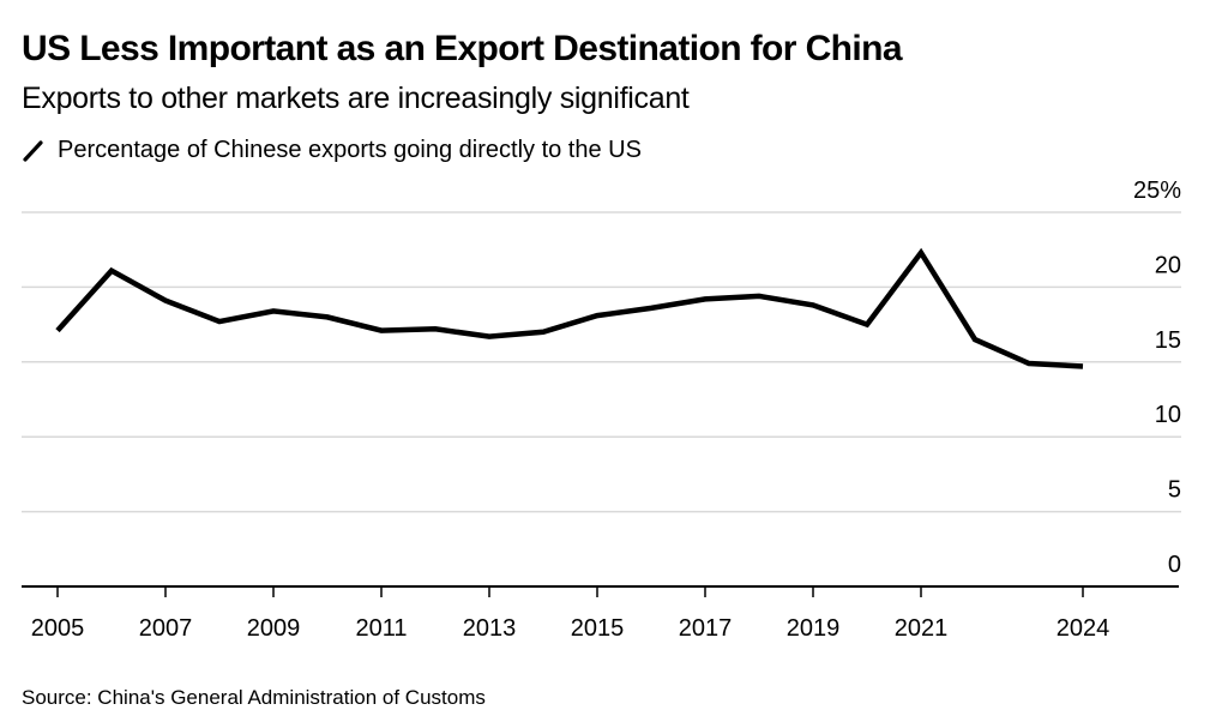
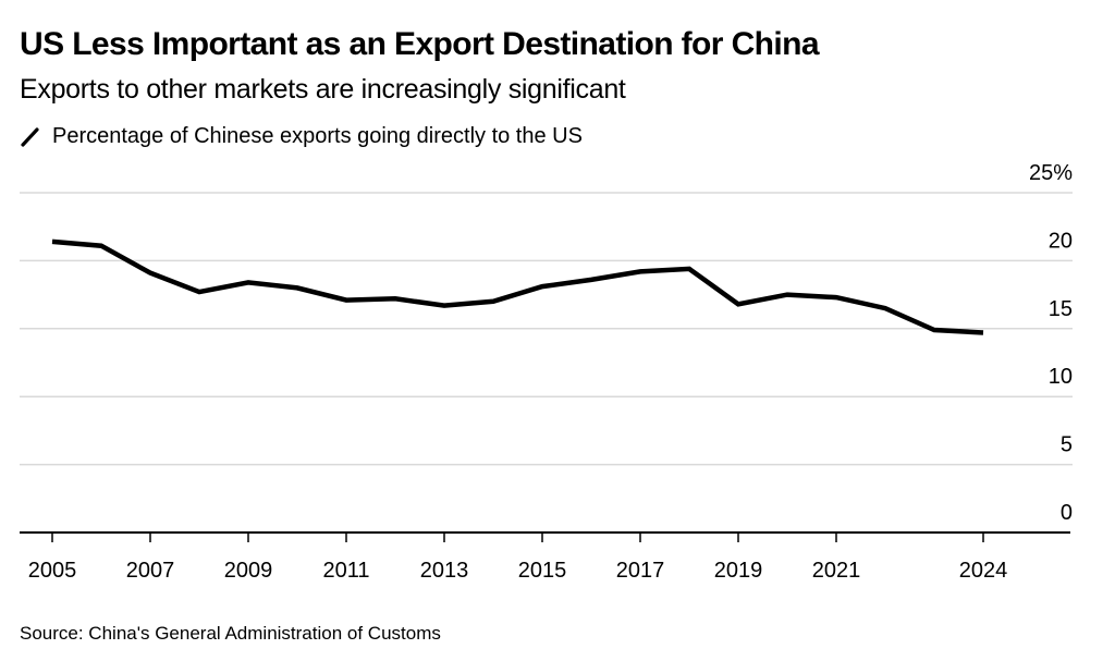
2005: 17.1% -> 21.4%
2019: 18.8% -> 16.8%
2021: 22.3% -> 17.3%
